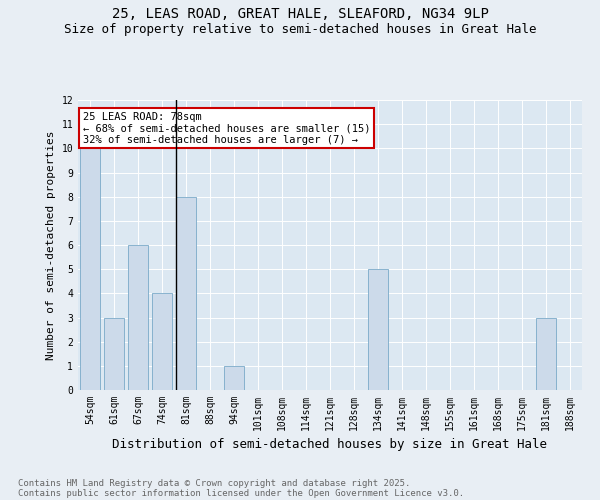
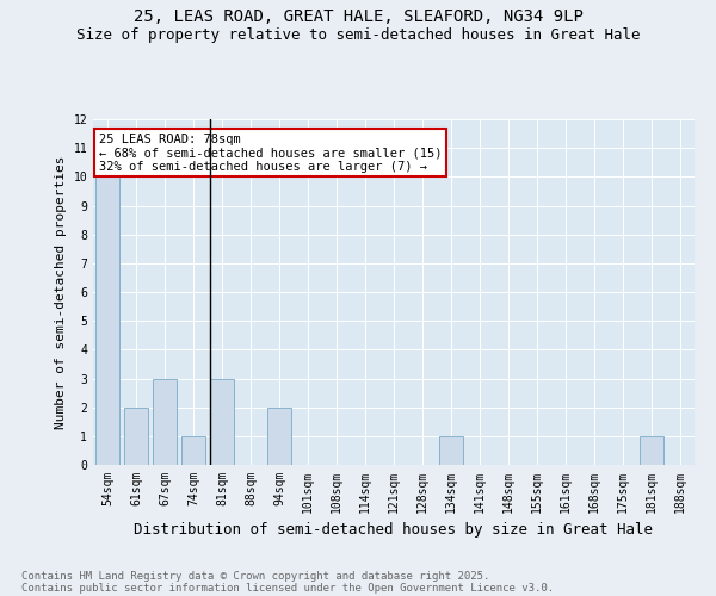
61sqm: 3 -> 2
67sqm: 6 -> 3
74sqm: 4 -> 1
81sqm: 8 -> 3
94sqm: 1 -> 2
134sqm: 5 -> 1
181sqm: 3 -> 1
